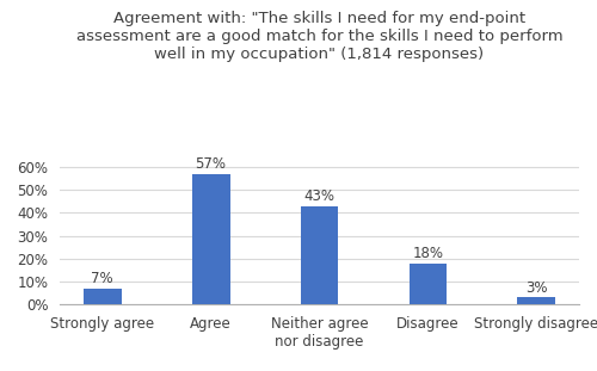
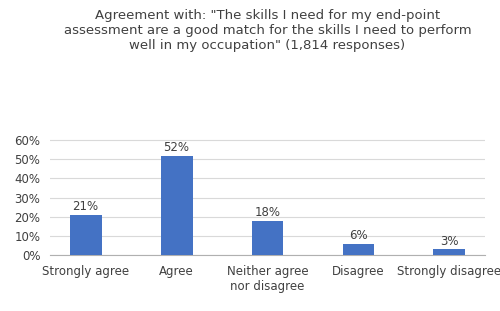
Strongly agree: 7% -> 21%
Agree: 57% -> 52%
Neither agree nor disagree: 43% -> 18%
Disagree: 18% -> 6%
